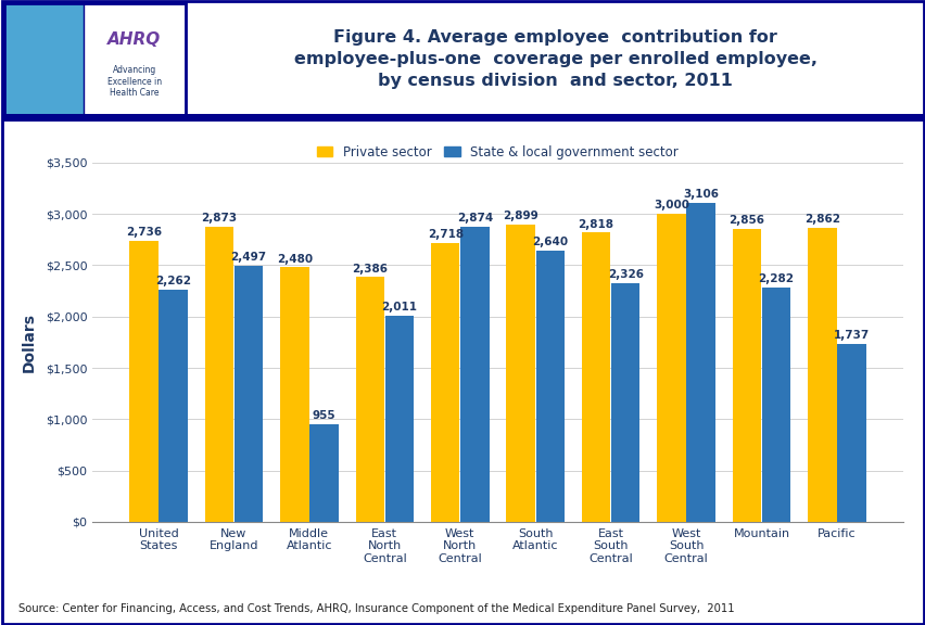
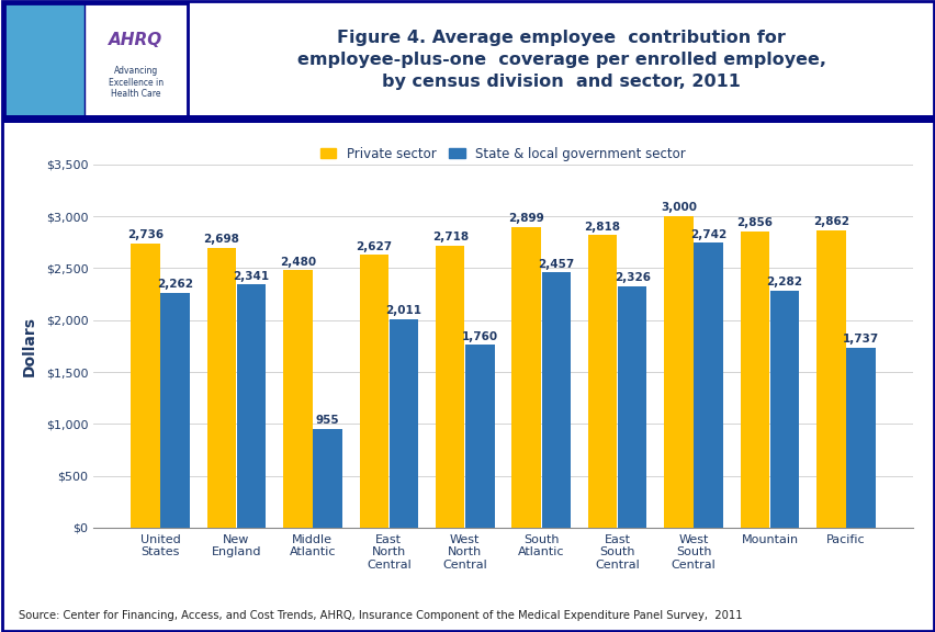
Private sector/New England: 2,873 -> 2,698
State & local government sector/New England: 2,497 -> 2,341
Private sector/East North Central: 2,386 -> 2,627
State & local government sector/West North Central: 2,874 -> 1,760
State & local government sector/South Atlantic: 2,640 -> 2,457
State & local government sector/West South Central: 3,106 -> 2,742
